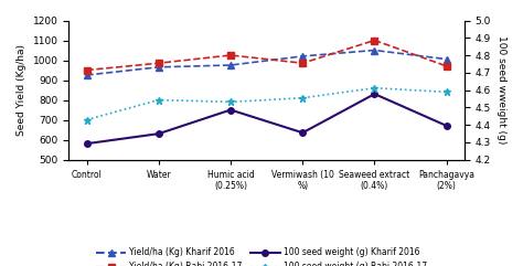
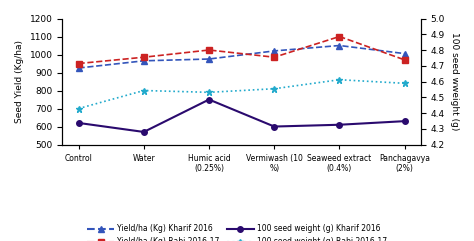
100 seed weight (g) Kharif 2016/Control: 580 -> 620
100 seed weight (g) Kharif 2016/Water: 630 -> 570
100 seed weight (g) Kharif 2016/Vermiwash (10 %): 640 -> 600
100 seed weight (g) Kharif 2016/Seaweed extract (0.4%): 830 -> 610
100 seed weight (g) Kharif 2016/Panchagavya (2%): 670 -> 630
